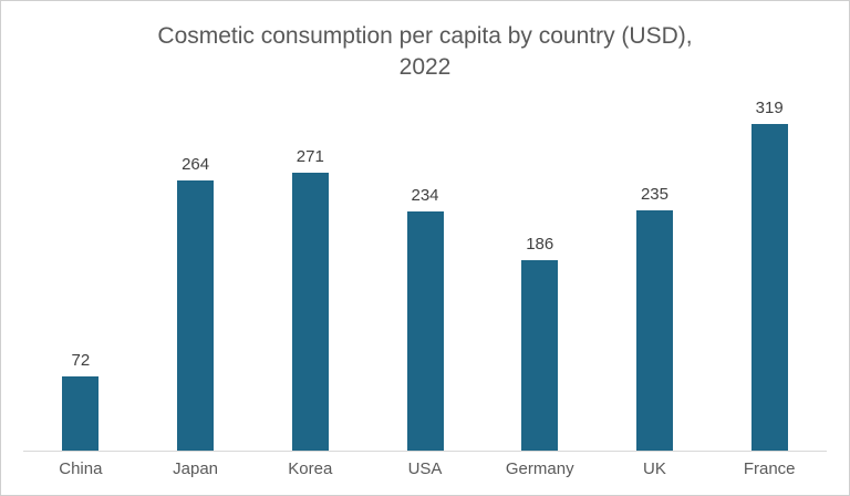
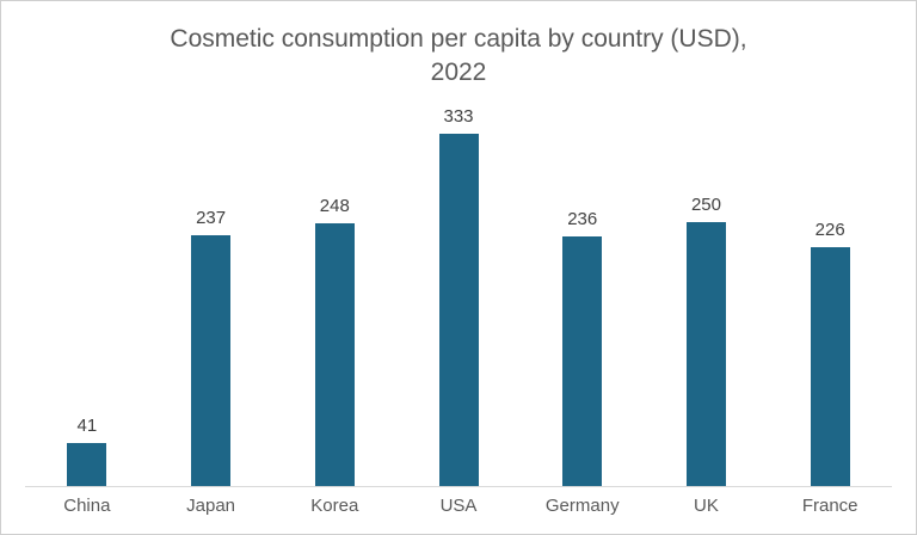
China: 72 -> 41
Japan: 264 -> 237
Korea: 271 -> 248
USA: 234 -> 333
Germany: 186 -> 236
UK: 235 -> 250
France: 319 -> 226
